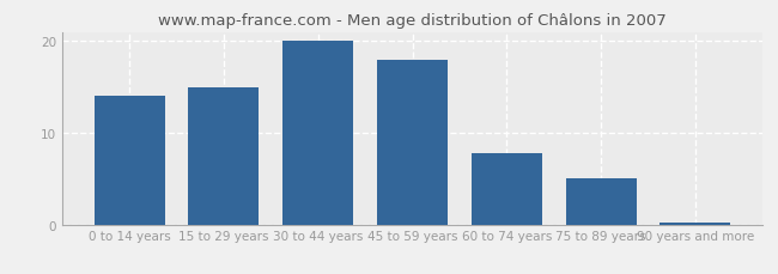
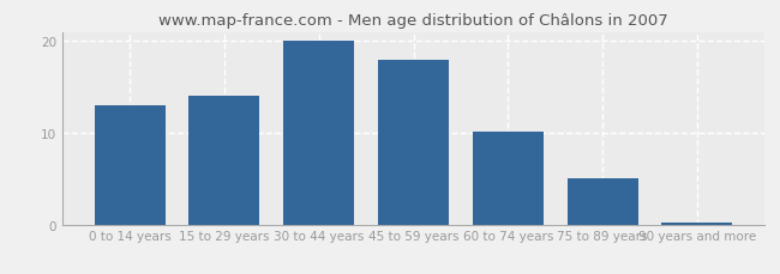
0 to 14 years: 14.0 -> 13.0
15 to 29 years: 15.0 -> 14.0
60 to 74 years: 7.8 -> 10.1
